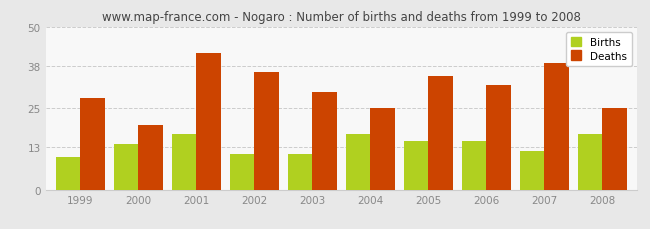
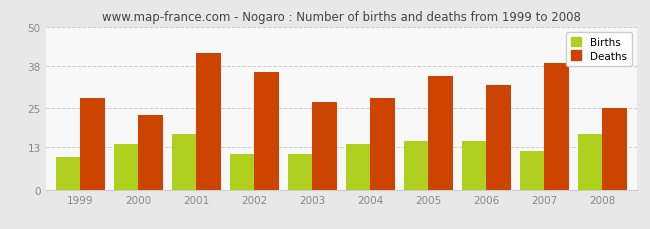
Deaths/2000: 20 -> 23
Deaths/2003: 30 -> 27
Births/2004: 17 -> 14
Deaths/2004: 25 -> 28
